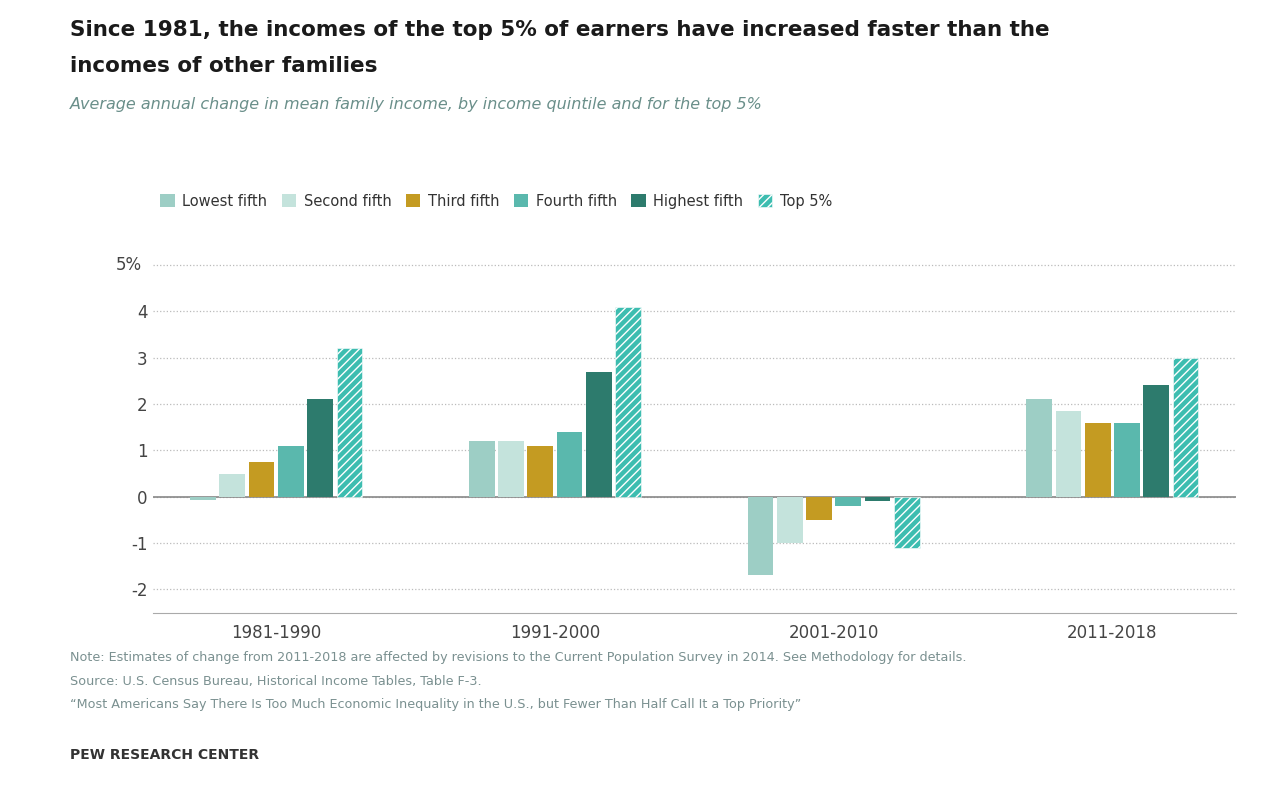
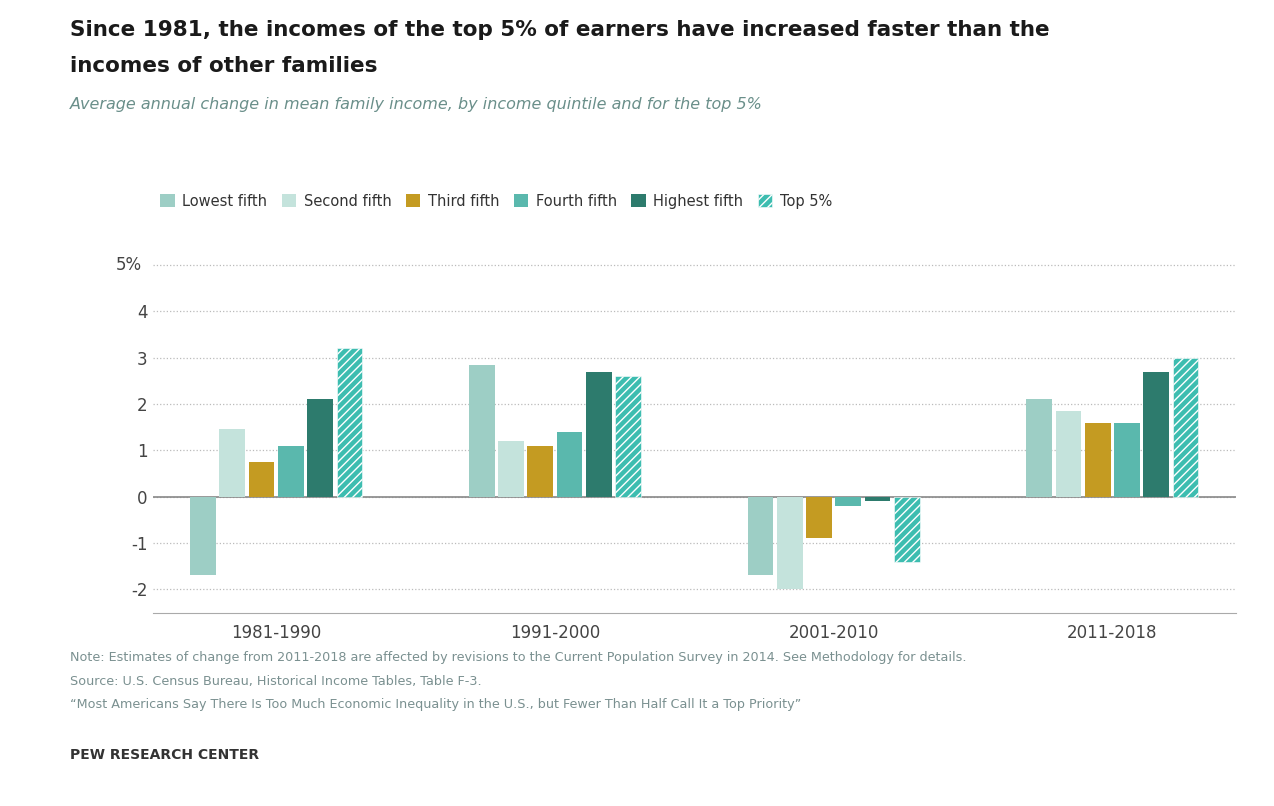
Lowest fifth/1981-1990: -0.08 -> -1.70
Second fifth/1981-1990: 0.50 -> 1.45
Lowest fifth/1991-2000: 1.20 -> 2.85
Top 5%/1991-2000: 4.1 -> 2.6
Second fifth/2001-2010: -1.00 -> -2.00
Third fifth/2001-2010: -0.50 -> -0.90
Top 5%/2001-2010: -1.1 -> -1.4
Highest fifth/2011-2018: 2.4 -> 2.7
